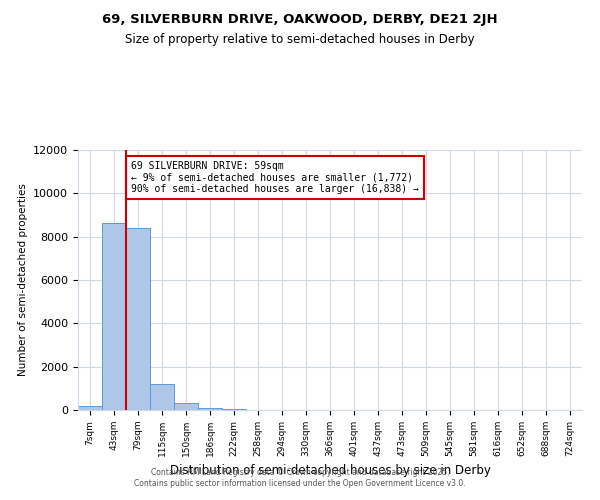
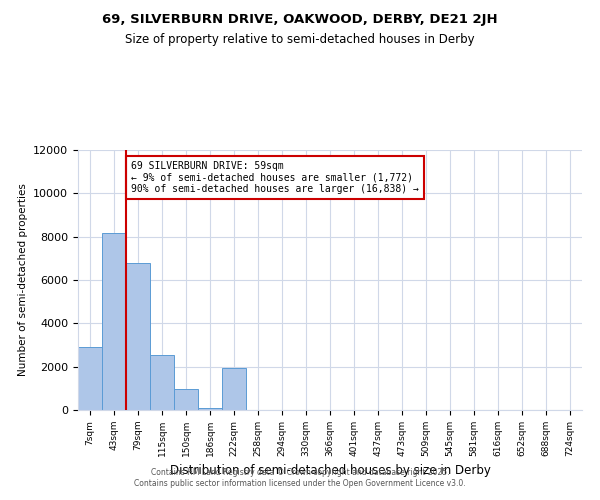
7sqm: 200 -> 2900
43sqm: 8650 -> 8150
79sqm: 8400 -> 6800
115sqm: 1200 -> 2550
150sqm: 320 -> 950
222sqm: 60 -> 1950
